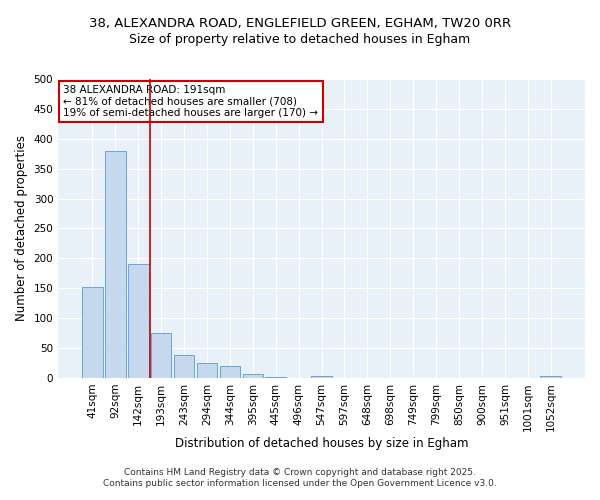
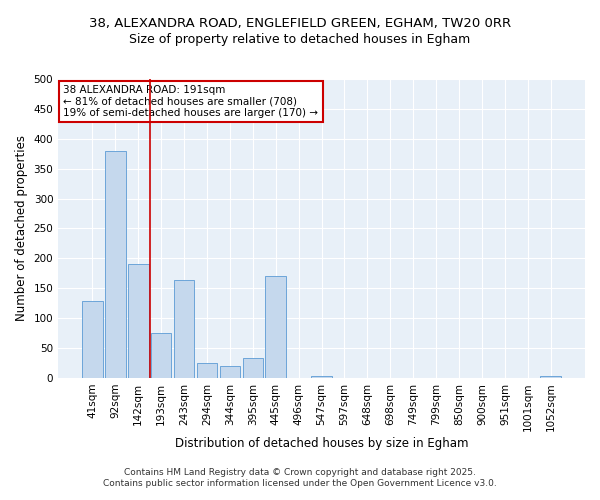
41sqm: 152 -> 128
243sqm: 39 -> 164
395sqm: 6 -> 34
445sqm: 2 -> 170
